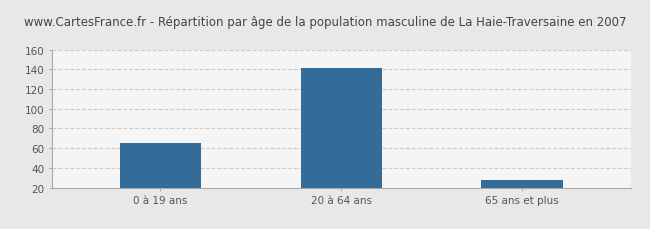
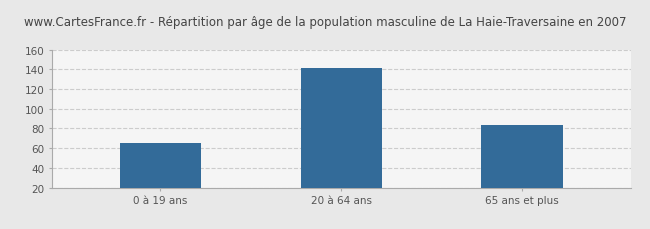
65 ans et plus: 28 -> 84
